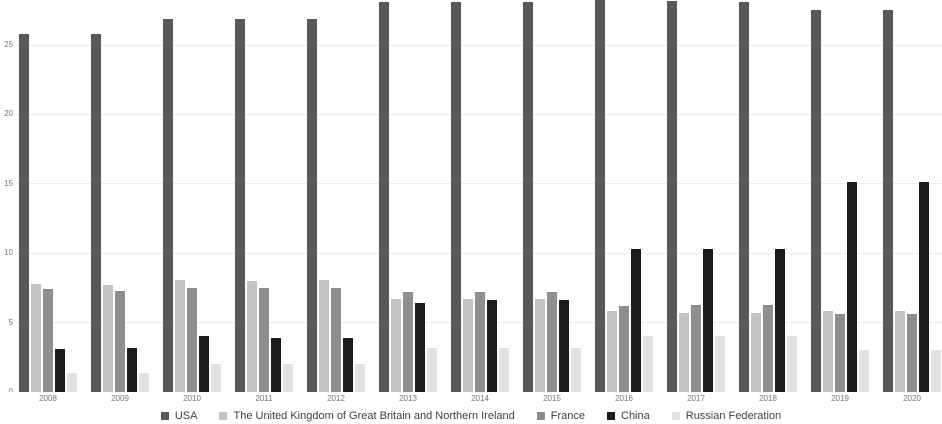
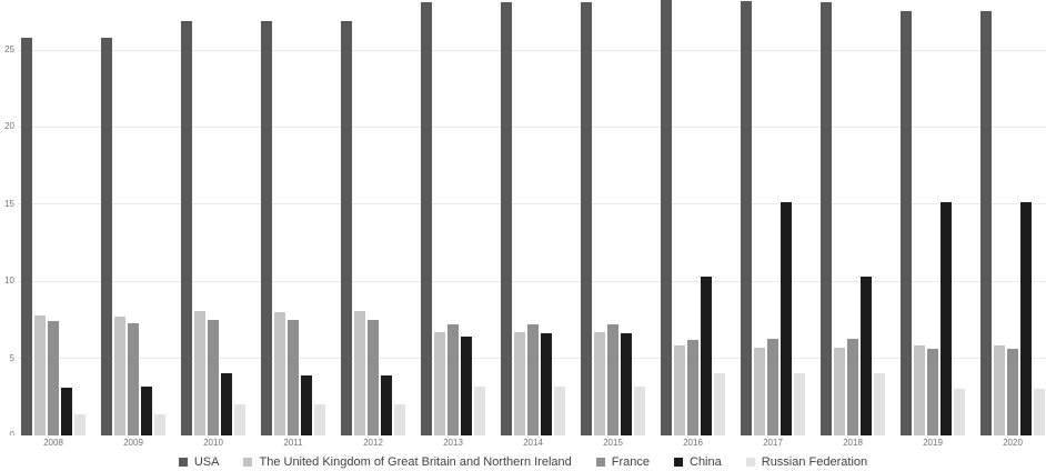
China/2017: 10.3 -> 15.1
